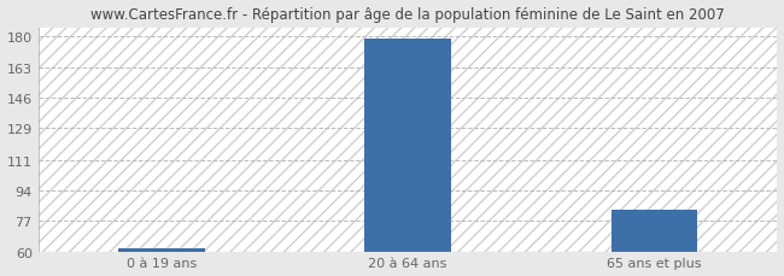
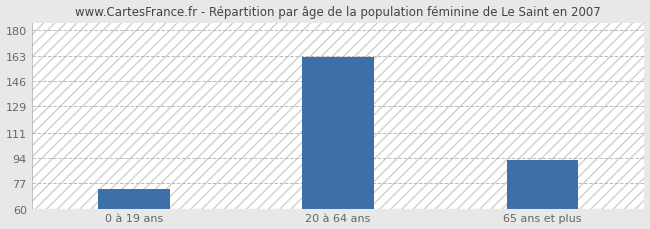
0 à 19 ans: 62 -> 73
20 à 64 ans: 179 -> 162
65 ans et plus: 83 -> 93
